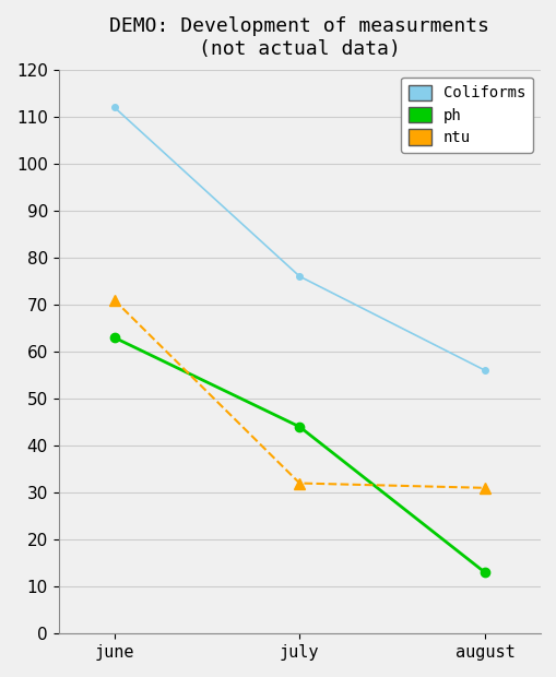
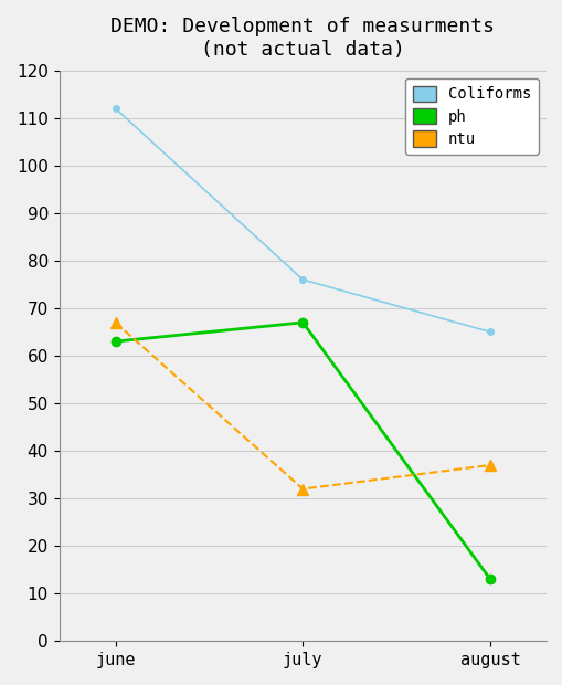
ntu/june: 71 -> 67
ph/july: 44 -> 67
Coliforms/august: 56 -> 65
ntu/august: 31 -> 37
